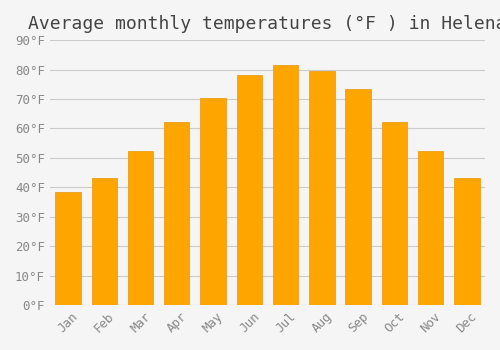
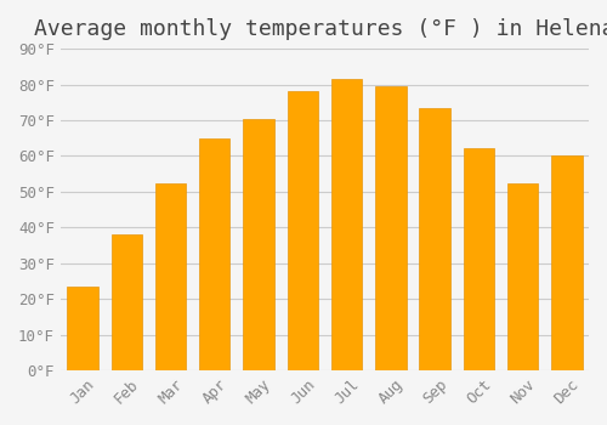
Jan: 38.5°F -> 23.5°F
Feb: 43.0°F -> 38.0°F
Apr: 62.2°F -> 65.0°F
Dec: 43.0°F -> 60.0°F
